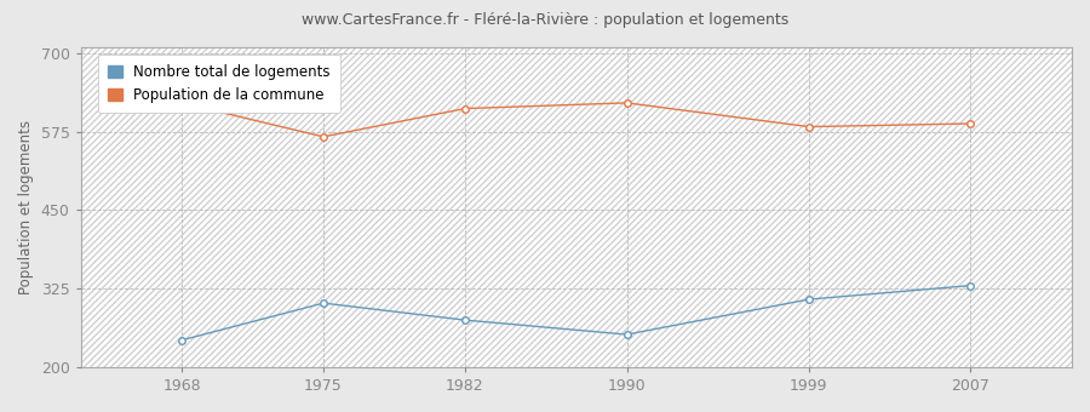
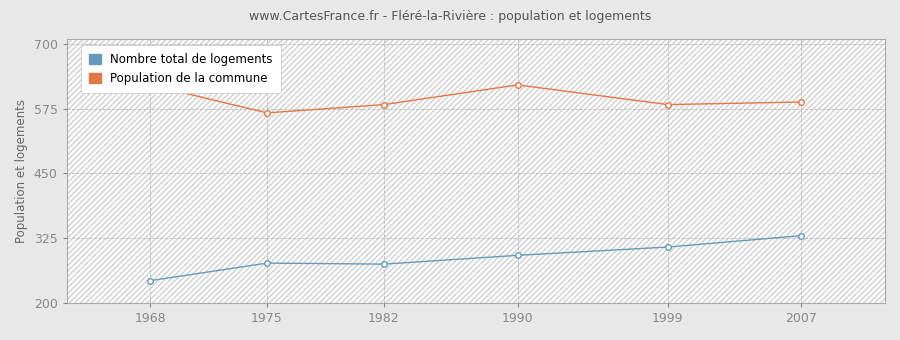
Nombre total de logements/1975: 302 -> 277
Population de la commune/1982: 612 -> 583
Nombre total de logements/1990: 252 -> 292
